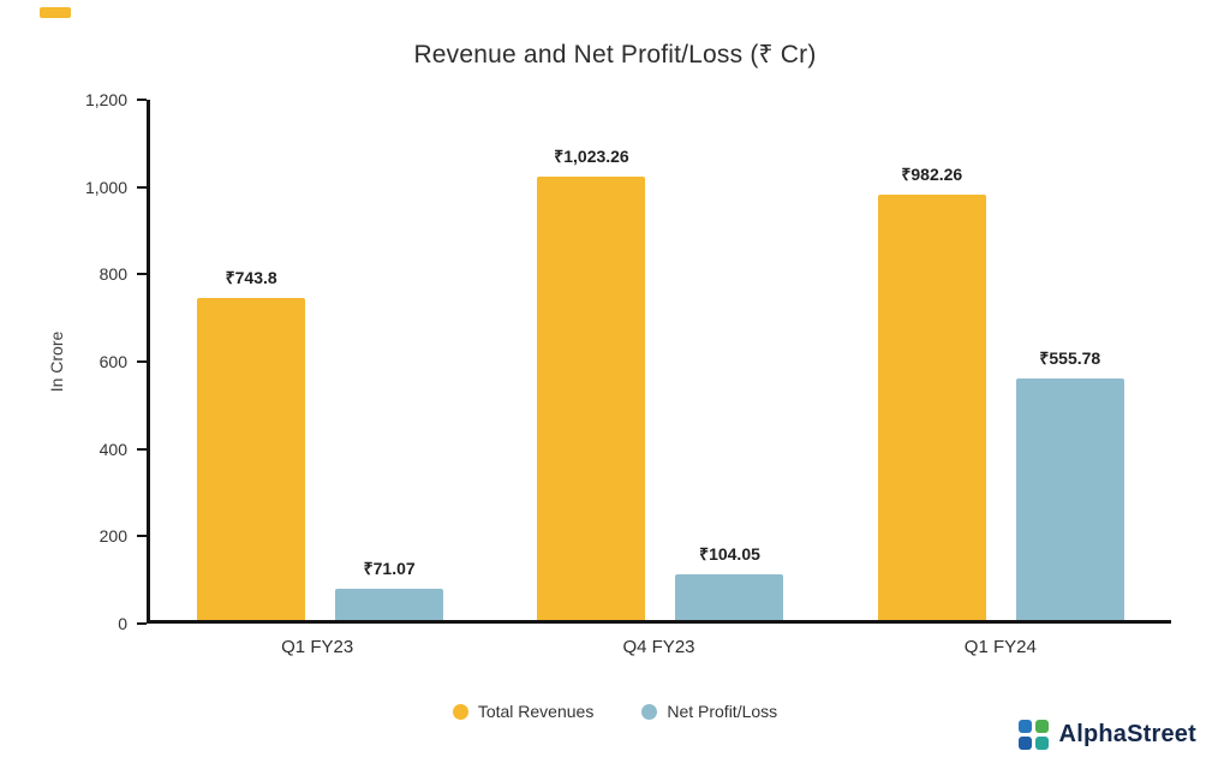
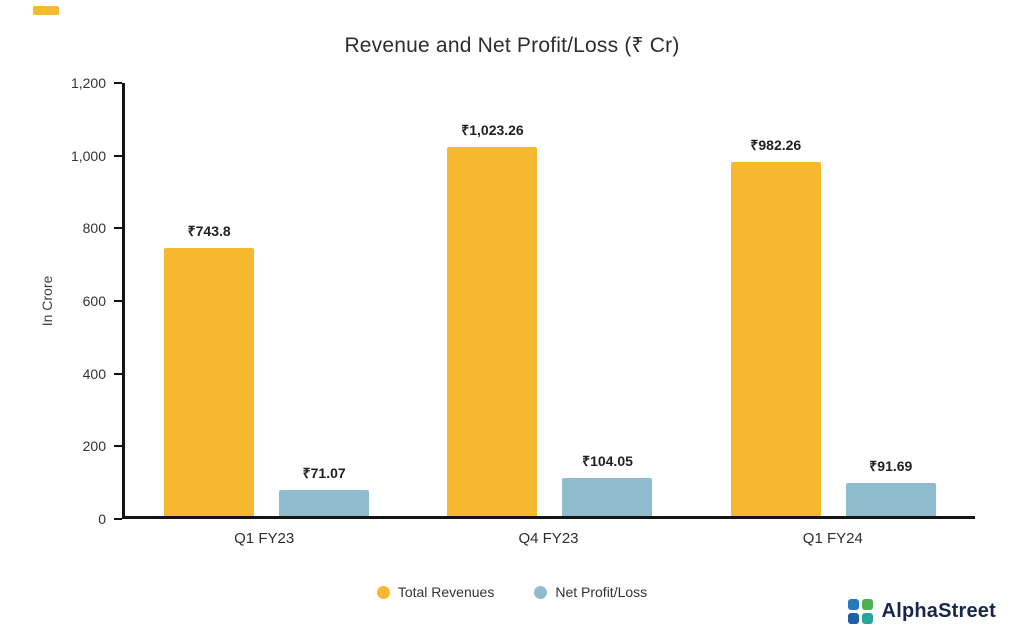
Net Profit/Loss/Q1 FY24: 555.78 -> 91.69
